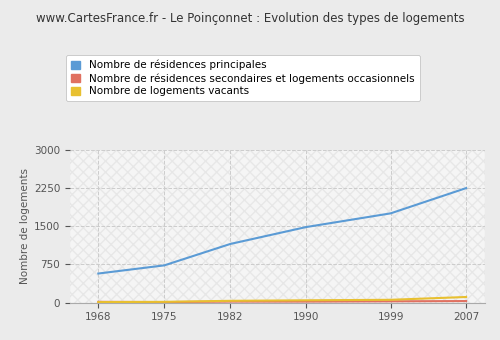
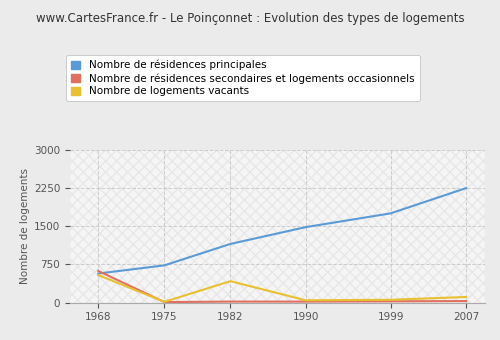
Nombre de résidences secondaires et logements occasionnels/1968: 20 -> 620
Nombre de logements vacants/1968: 10 -> 540
Nombre de logements vacants/1982: 40 -> 420
